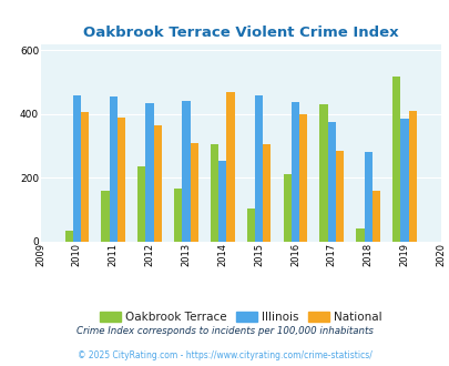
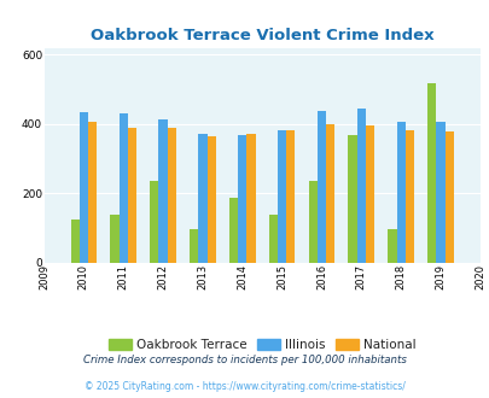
Oakbrook Terrace/2010: 35 -> 125
Illinois/2010: 460 -> 435
Oakbrook Terrace/2011: 160 -> 138
Illinois/2011: 455 -> 430
Illinois/2012: 435 -> 413
National/2012: 365 -> 390
Oakbrook Terrace/2013: 165 -> 97
Illinois/2013: 440 -> 373
National/2013: 310 -> 365
Oakbrook Terrace/2014: 305 -> 188
Illinois/2014: 255 -> 368
National/2014: 470 -> 373
Oakbrook Terrace/2015: 105 -> 138
Illinois/2015: 460 -> 383
National/2015: 305 -> 383
Oakbrook Terrace/2016: 210 -> 235
Oakbrook Terrace/2017: 430 -> 368
Illinois/2017: 375 -> 443
National/2017: 285 -> 395
Oakbrook Terrace/2018: 40 -> 97
Illinois/2018: 280 -> 407
National/2018: 160 -> 383
Illinois/2019: 385 -> 407
National/2019: 410 -> 379
